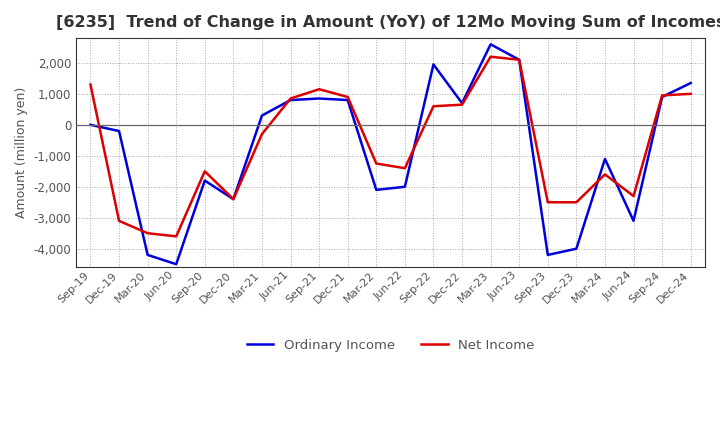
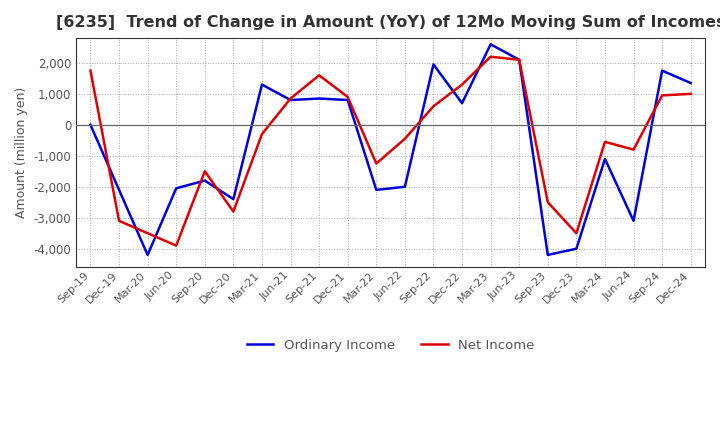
Net Income/Sep-19: 1,300 -> 1,750
Ordinary Income/Dec-19: -200 -> -2,100
Ordinary Income/Jun-20: -4,500 -> -2,050
Net Income/Jun-20: -3,600 -> -3,900
Net Income/Dec-20: -2,400 -> -2,800
Ordinary Income/Mar-21: 300 -> 1,300
Net Income/Sep-21: 1,150 -> 1,600
Net Income/Jun-22: -1,400 -> -450
Net Income/Dec-22: 650 -> 1,300
Net Income/Dec-23: -2,500 -> -3,500
Net Income/Mar-24: -1,600 -> -550
Net Income/Jun-24: -2,300 -> -800
Ordinary Income/Sep-24: 900 -> 1,750
